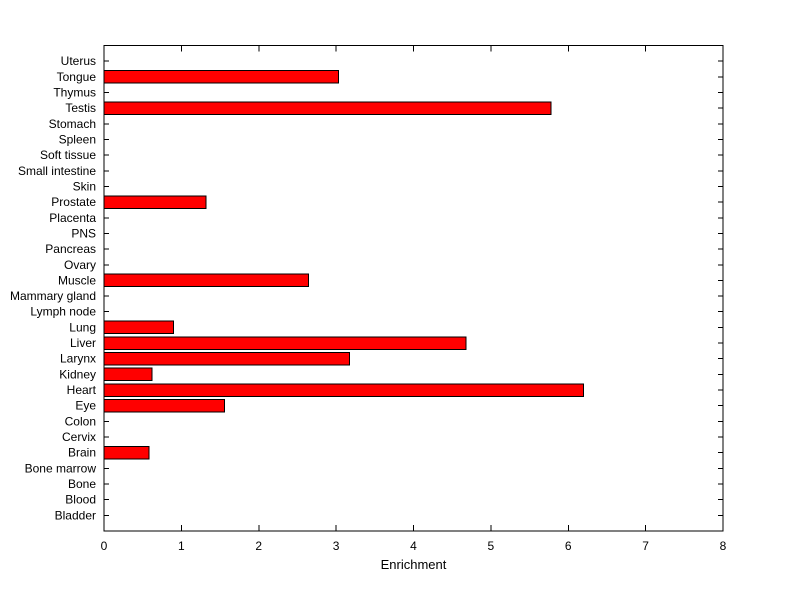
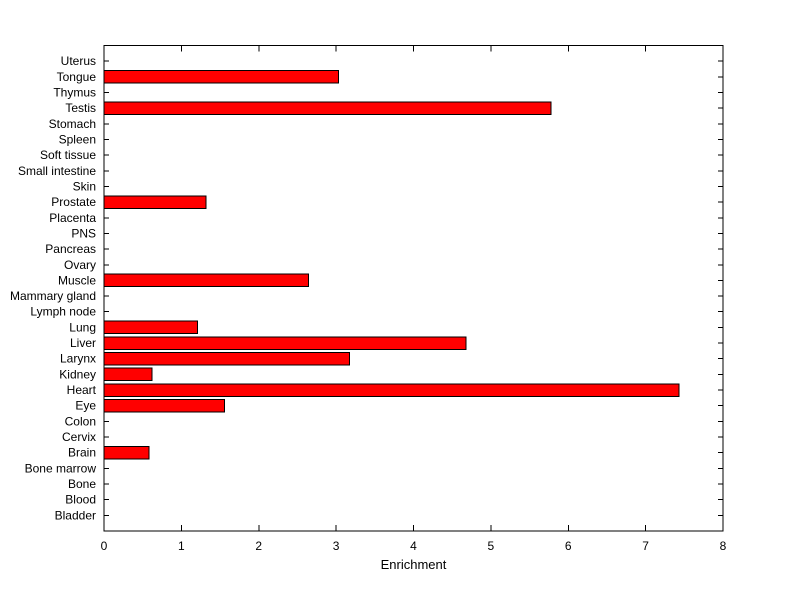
Lung: 0.9 -> 1.2
Heart: 6.2 -> 7.4
